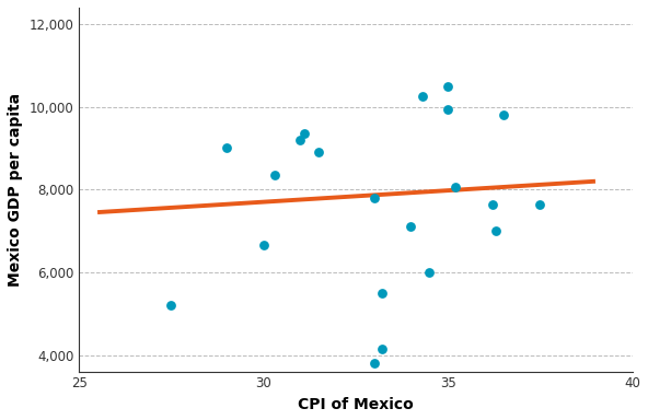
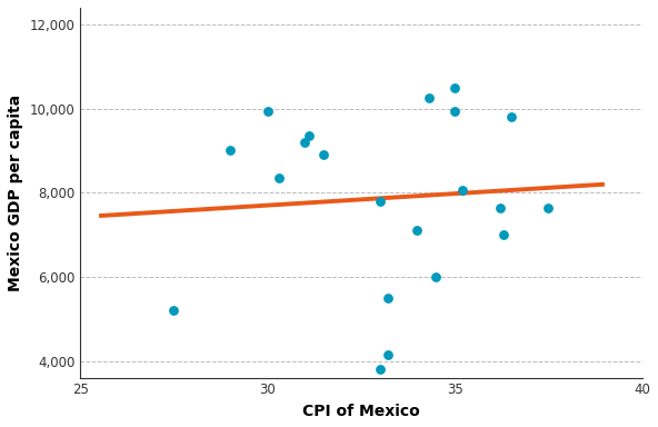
30: 6,650 -> 9,950
